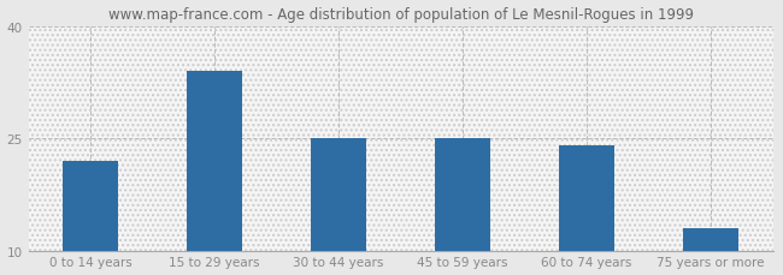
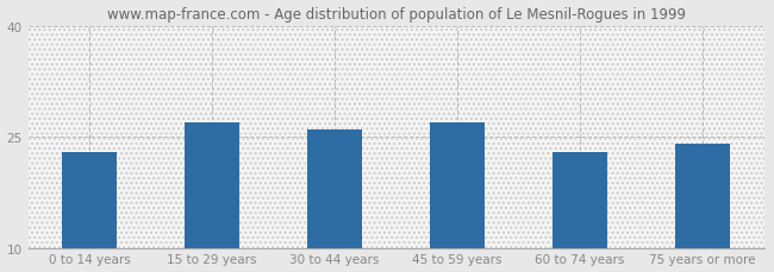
0 to 14 years: 22 -> 23
15 to 29 years: 34 -> 27
30 to 44 years: 25 -> 26
45 to 59 years: 25 -> 27
60 to 74 years: 24 -> 23
75 years or more: 13 -> 24
